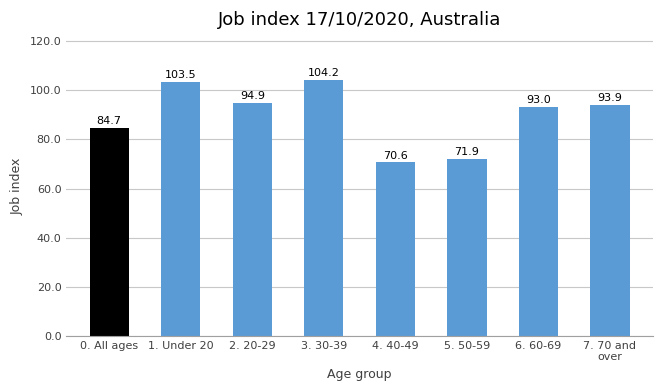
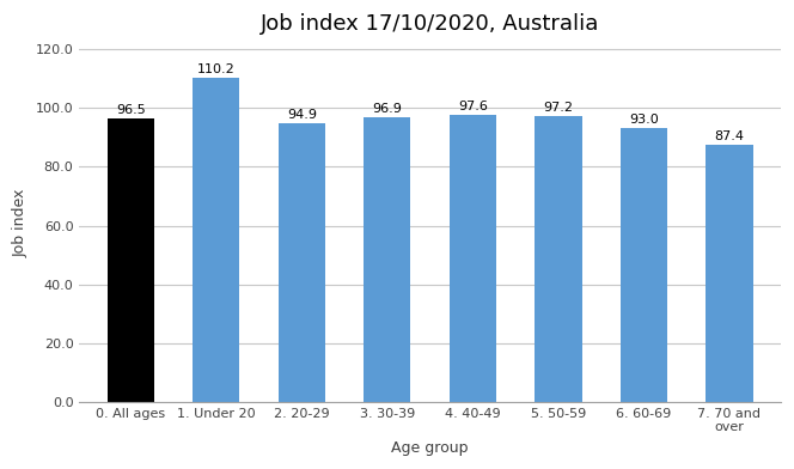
0. All ages: 84.7 -> 96.5
1. Under 20: 103.5 -> 110.2
3. 30-39: 104.2 -> 96.9
4. 40-49: 70.6 -> 97.6
5. 50-59: 71.9 -> 97.2
7. 70 and over: 93.9 -> 87.4
